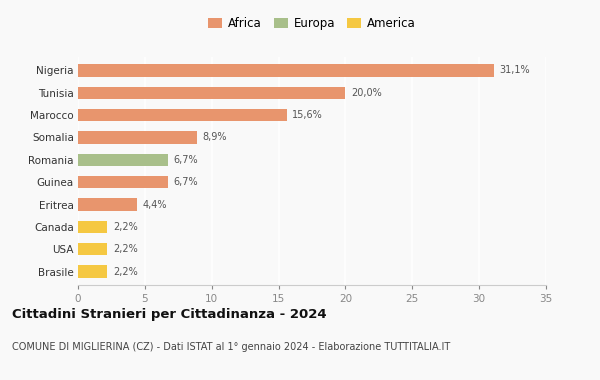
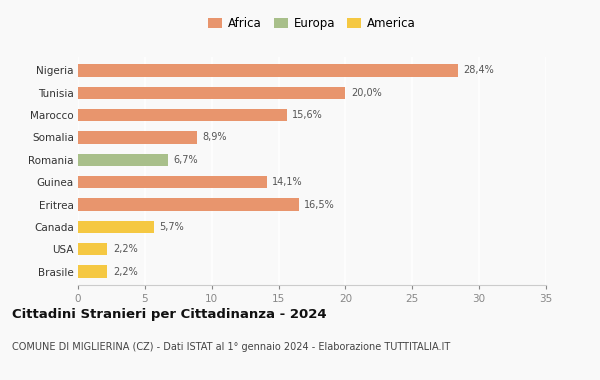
Nigeria: 31,1% -> 28,4%
Guinea: 6,7% -> 14,1%
Eritrea: 4,4% -> 16,5%
Canada: 2,2% -> 5,7%
